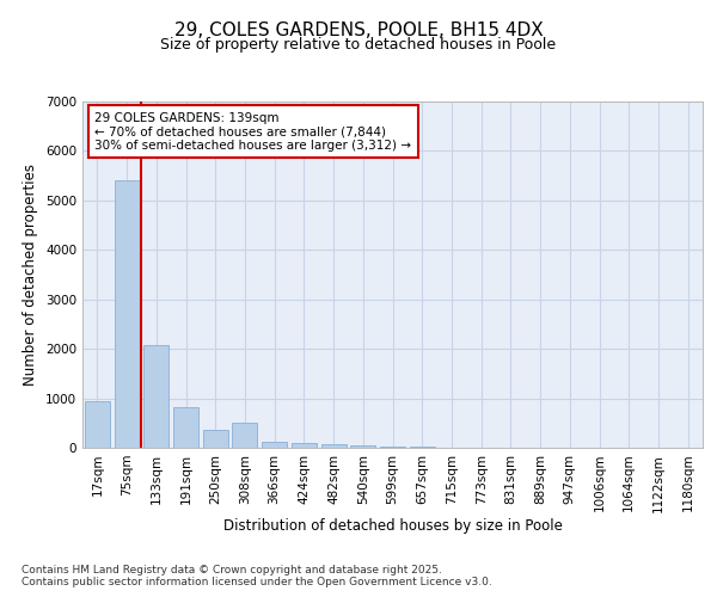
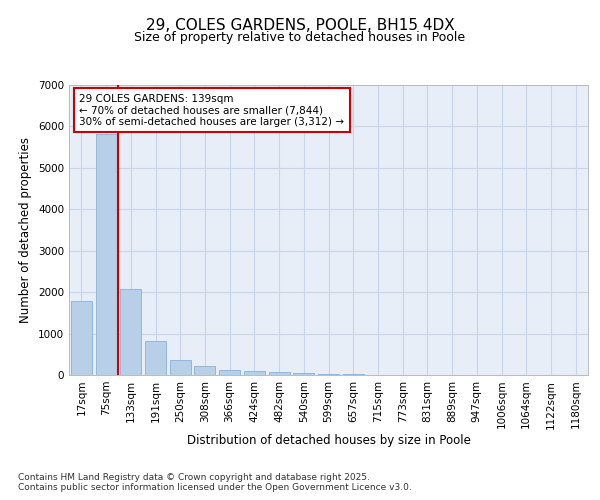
17sqm: 950 -> 1780
75sqm: 5400 -> 5820
308sqm: 500 -> 220
